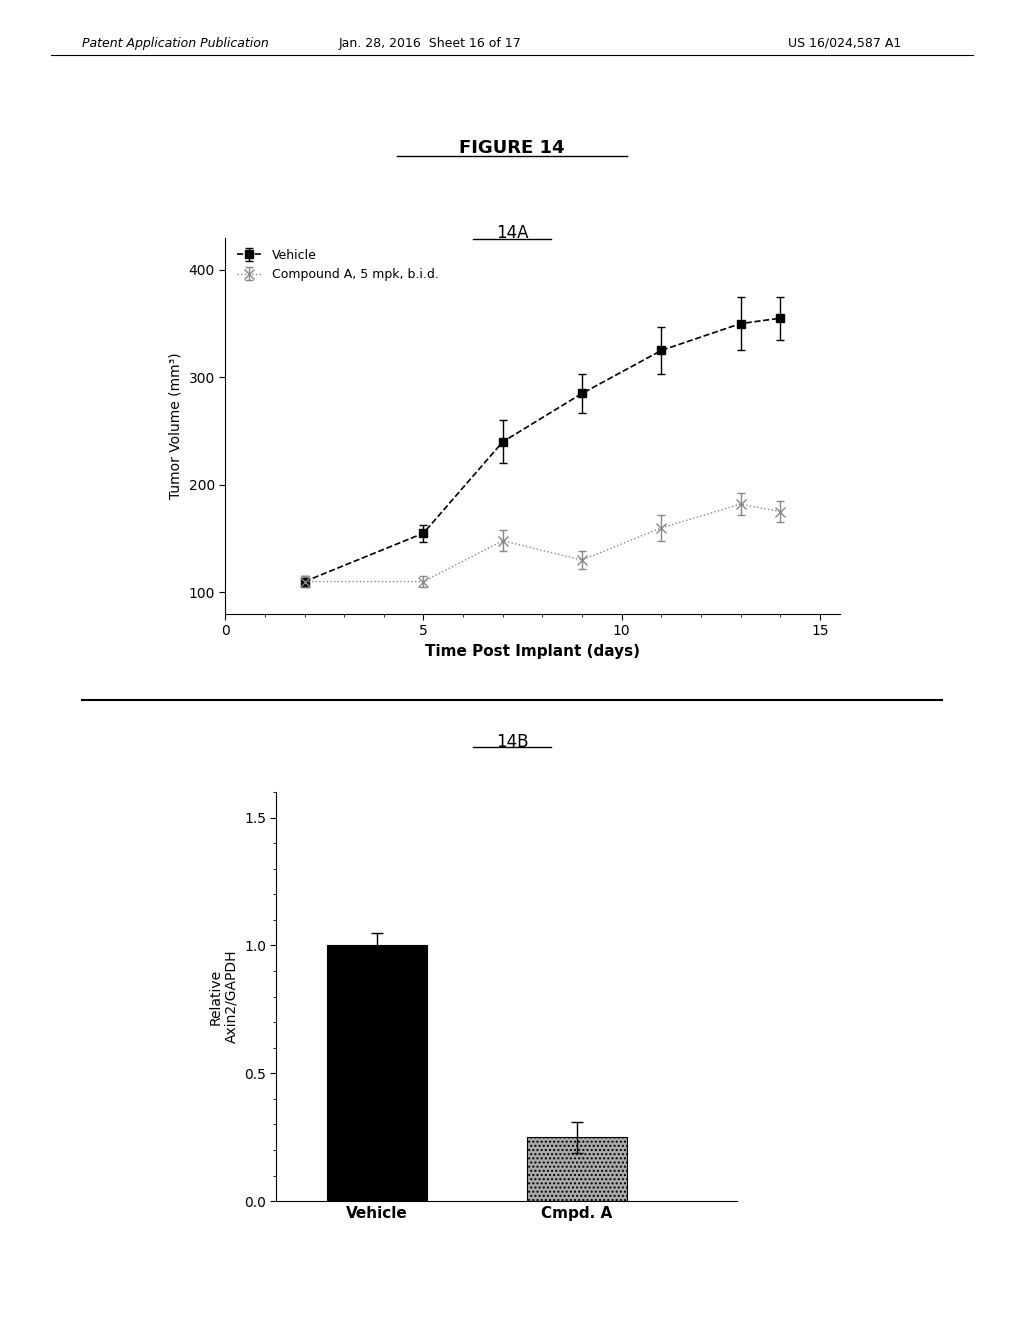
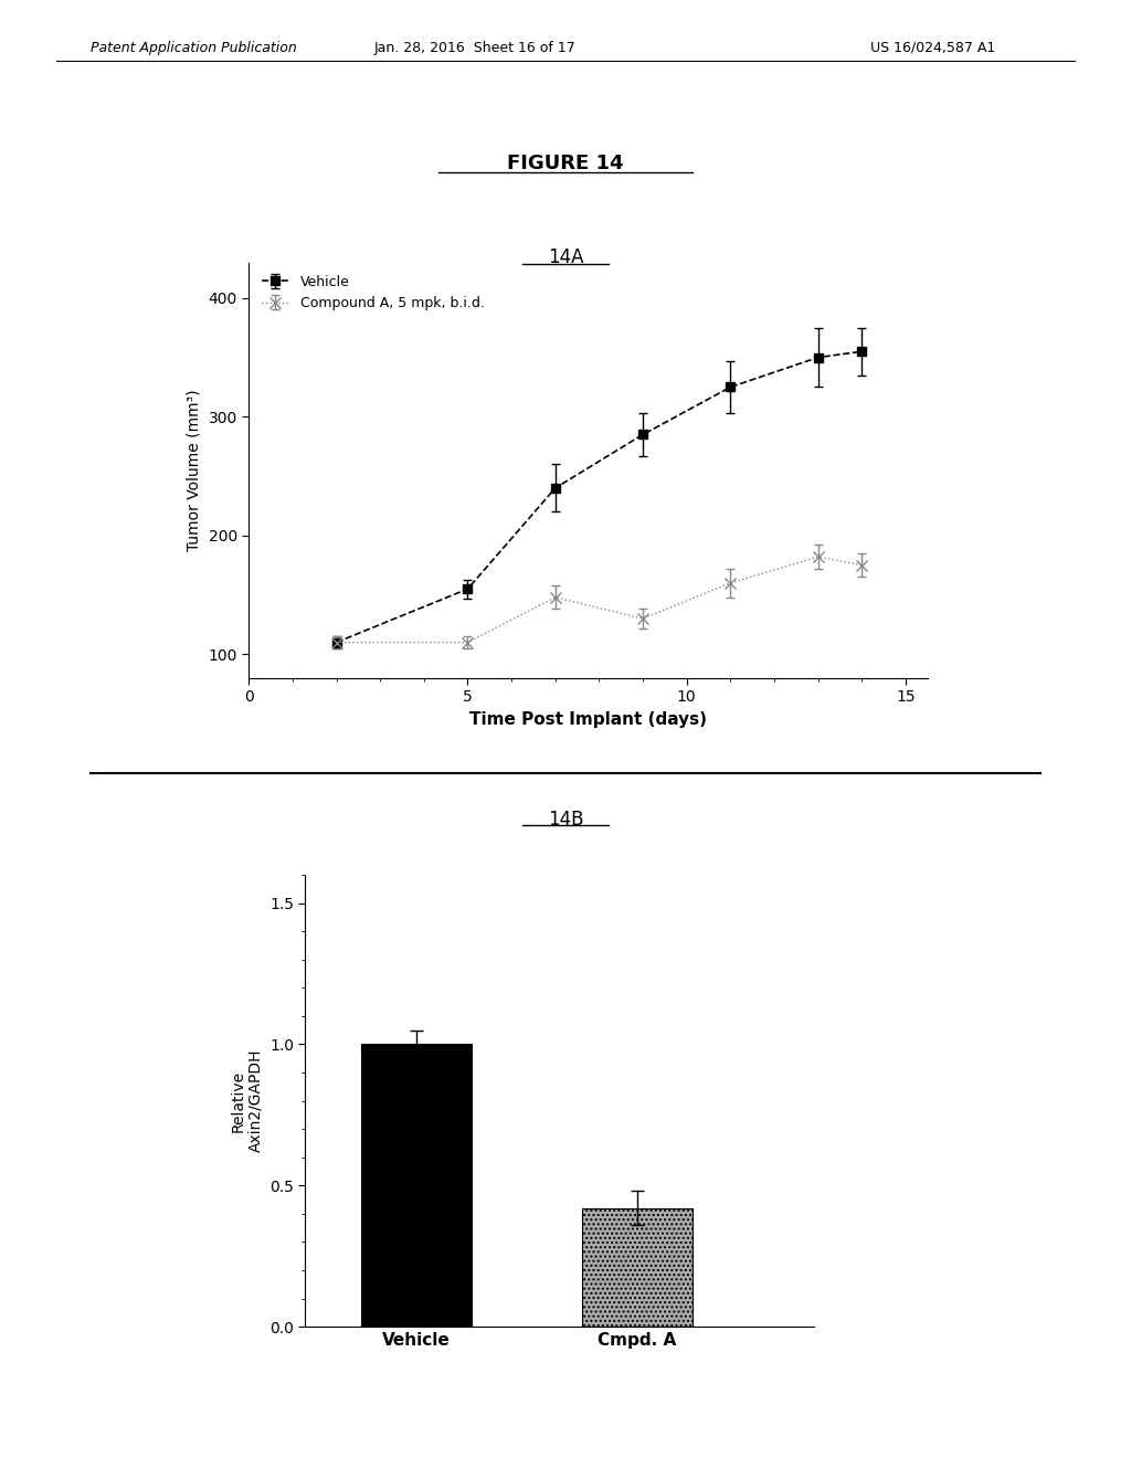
Cmpd. A: 0.25 -> 0.42
